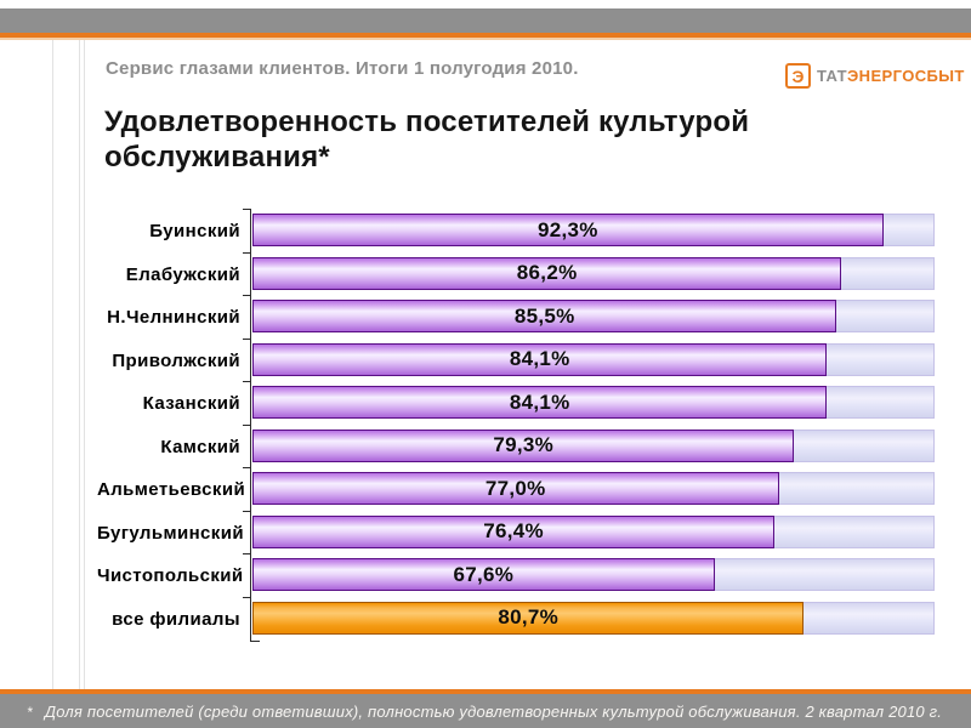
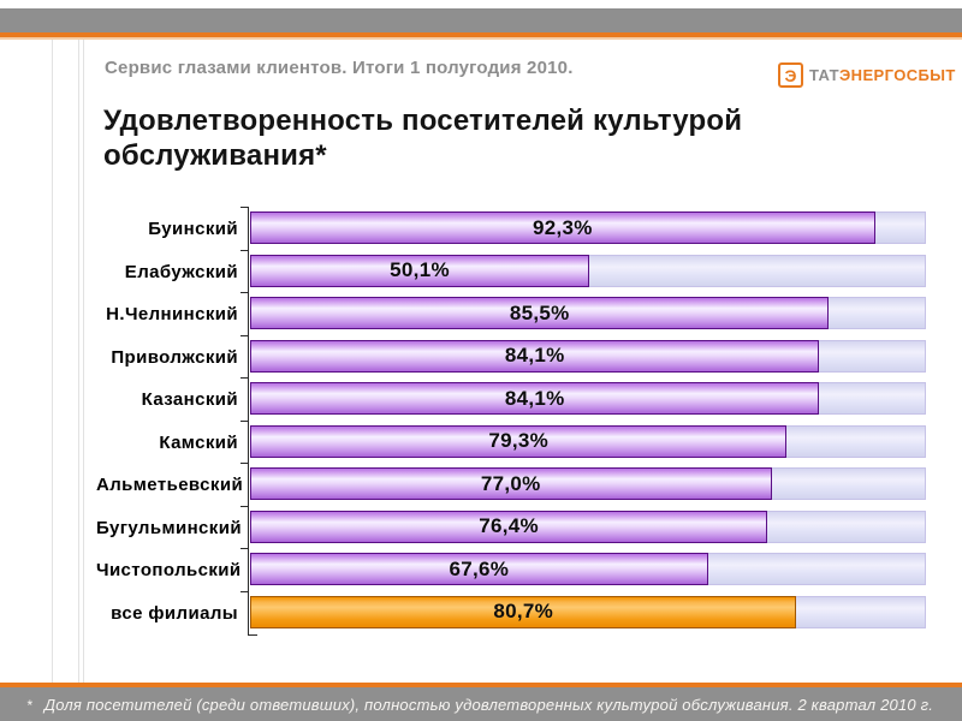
Елабужский: 86,2% -> 50,1%
